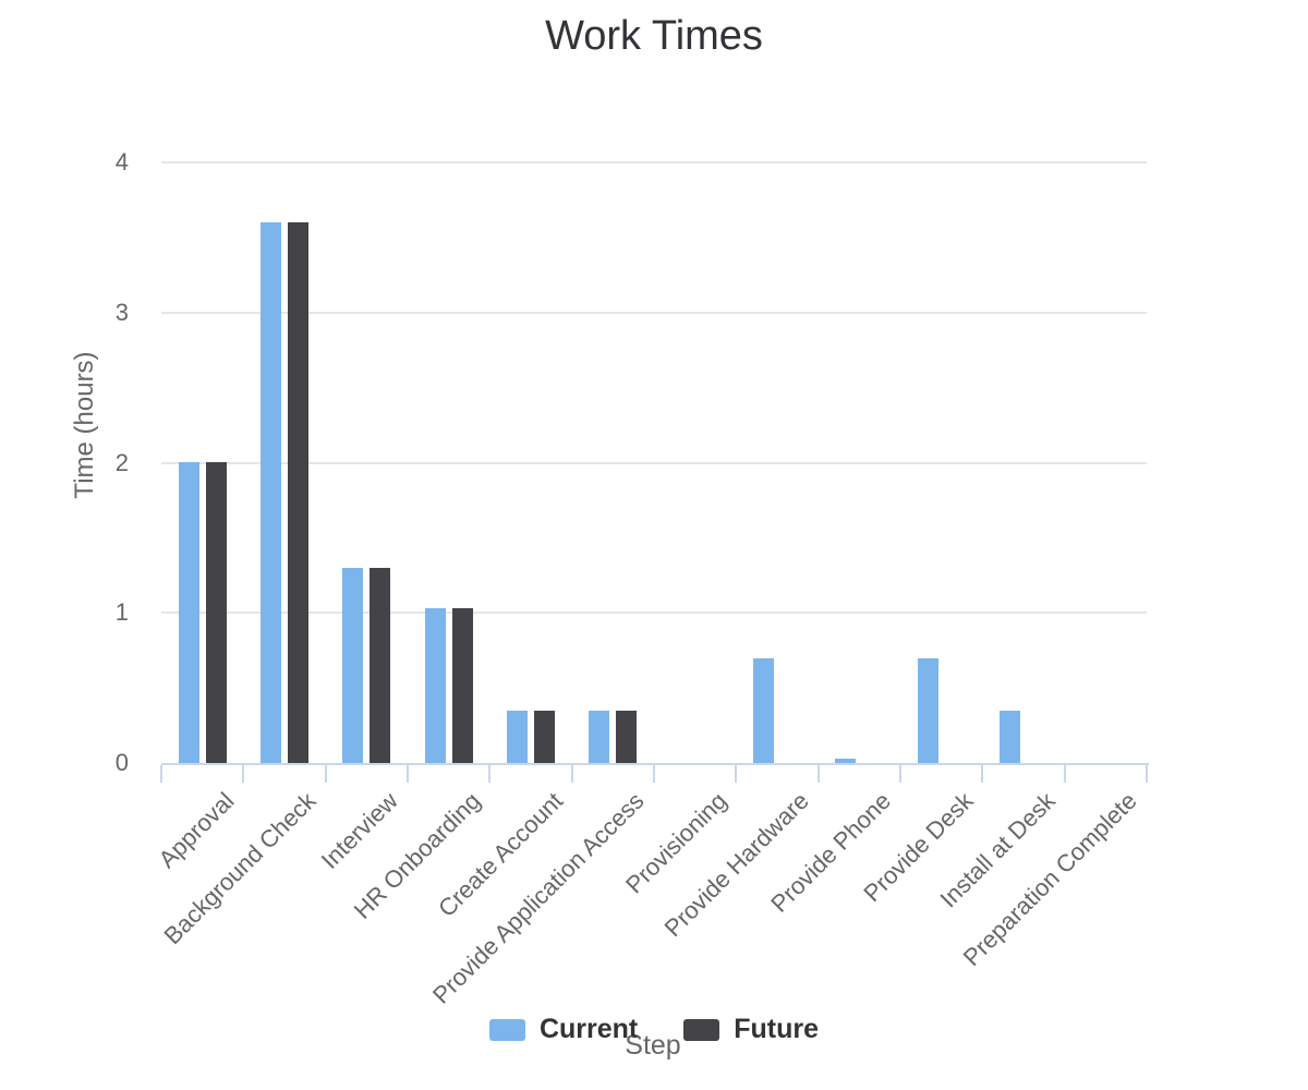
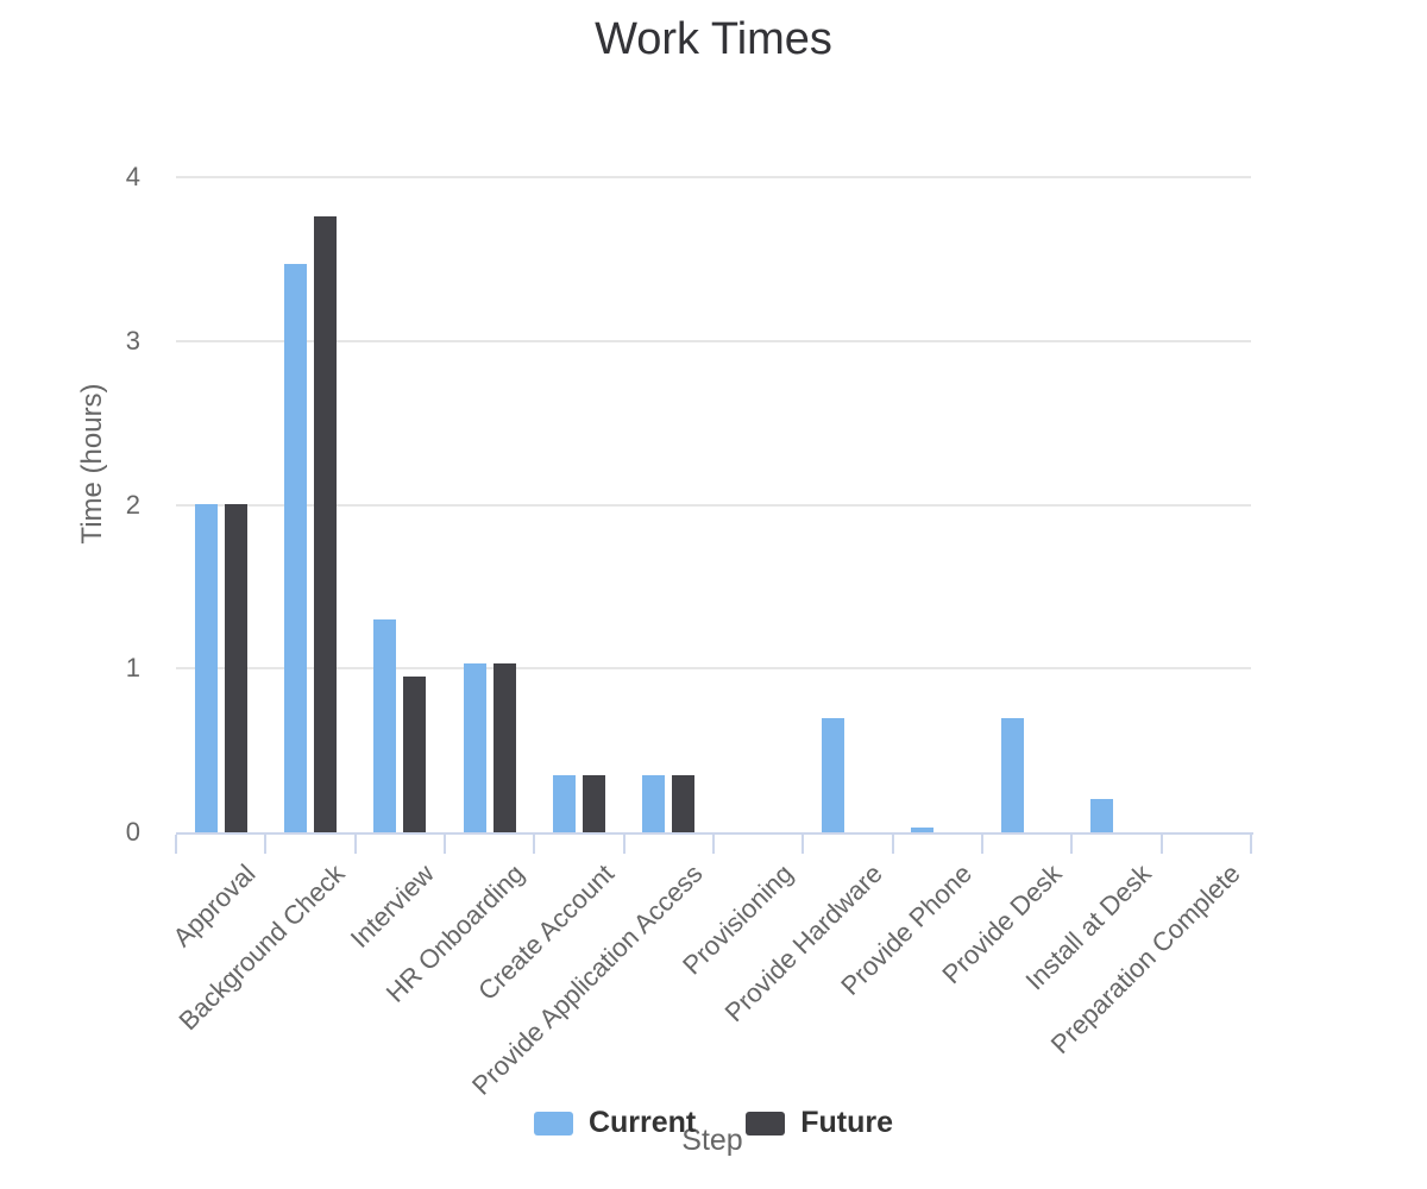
Current/Background Check: 3.60 -> 3.47
Future/Background Check: 3.60 -> 3.76
Future/Interview: 1.30 -> 0.95
Current/Install at Desk: 0.35 -> 0.20
